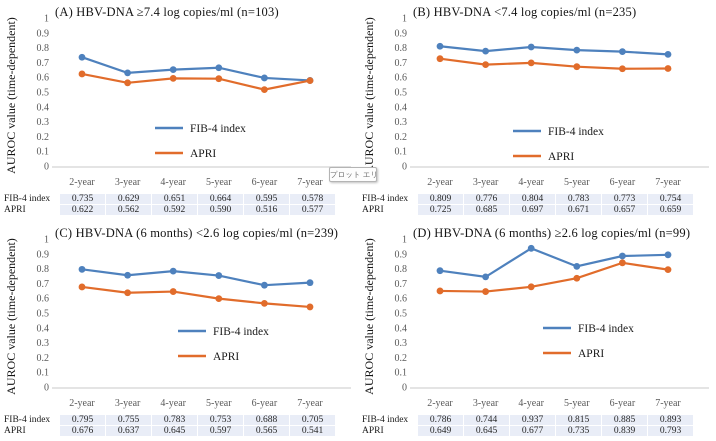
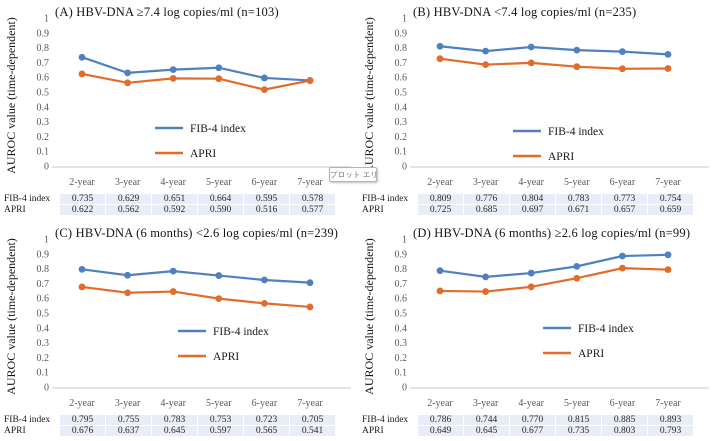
(C) HBV-DNA (6 months) <2.6 log copies/ml (n=239)/FIB-4 index/6-year: 0.688 -> 0.723
(D) HBV-DNA (6 months) ≥2.6 log copies/ml (n=99)/FIB-4 index/4-year: 0.937 -> 0.770
(D) HBV-DNA (6 months) ≥2.6 log copies/ml (n=99)/APRI/6-year: 0.839 -> 0.803
